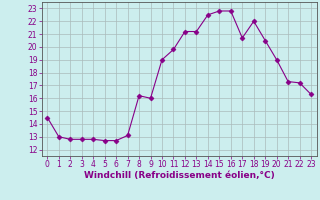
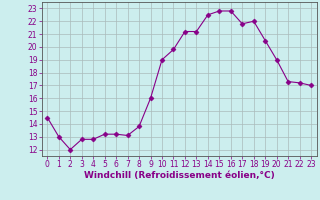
2: 12.8 -> 12.0
5: 12.7 -> 13.2
6: 12.7 -> 13.2
8: 16.2 -> 13.8
17: 20.7 -> 21.8
23: 16.3 -> 17.0
